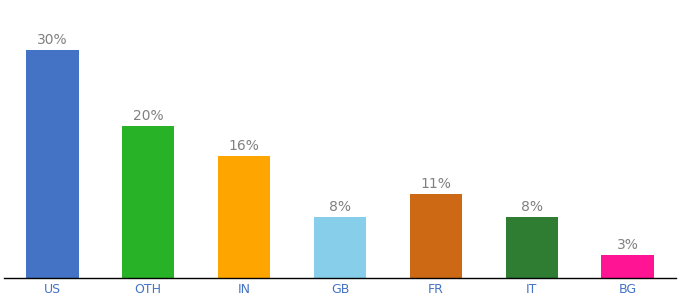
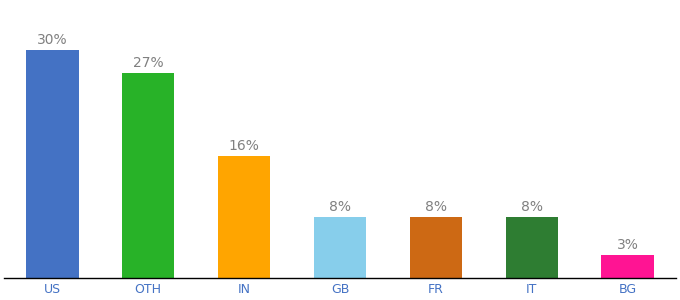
OTH: 20% -> 27%
FR: 11% -> 8%
